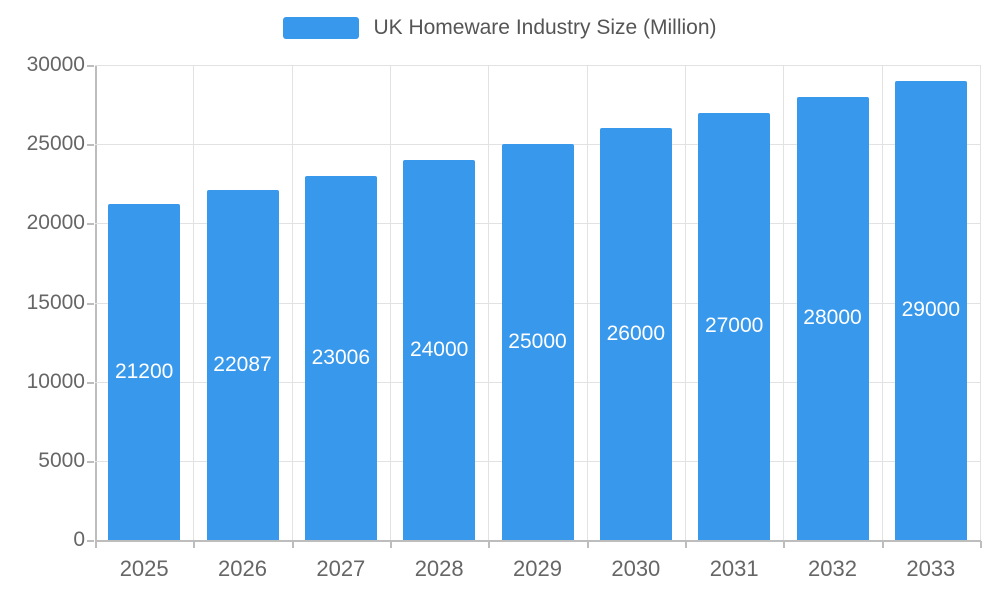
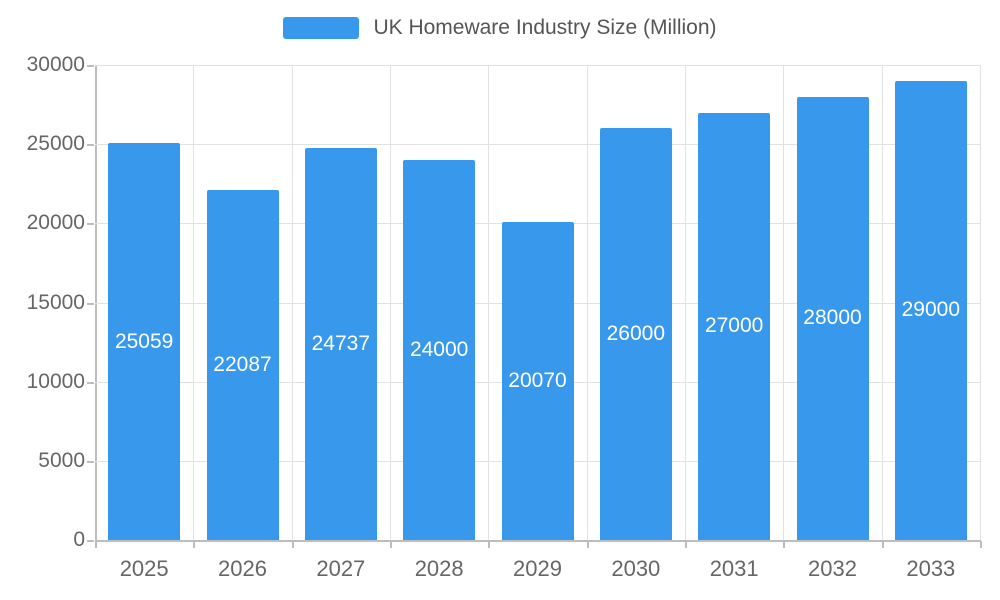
2025: 21200 -> 25059
2027: 23006 -> 24737
2029: 25000 -> 20070
